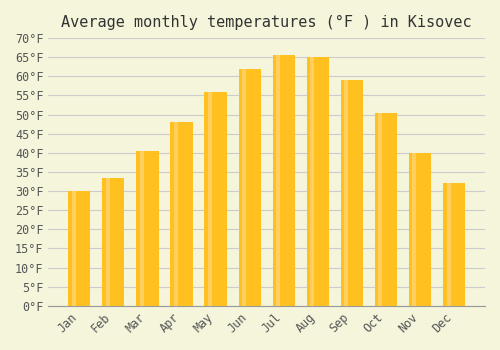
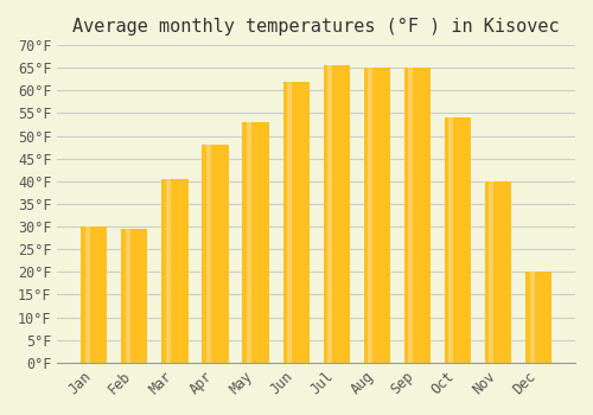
Feb: 33.5°F -> 29.5°F
May: 56.0°F -> 53.0°F
Sep: 59.0°F -> 65.0°F
Oct: 50.5°F -> 54.0°F
Dec: 32.0°F -> 20.0°F
